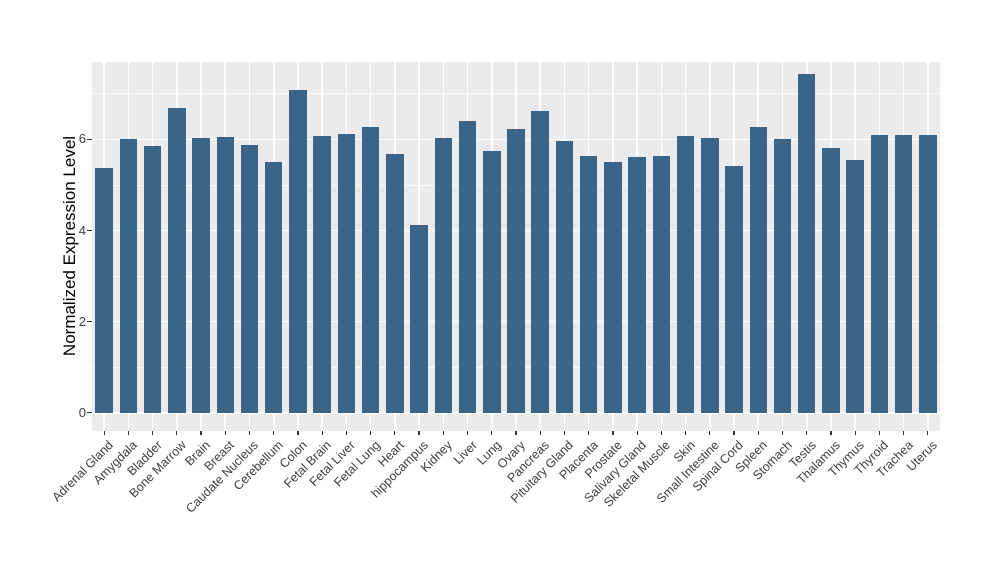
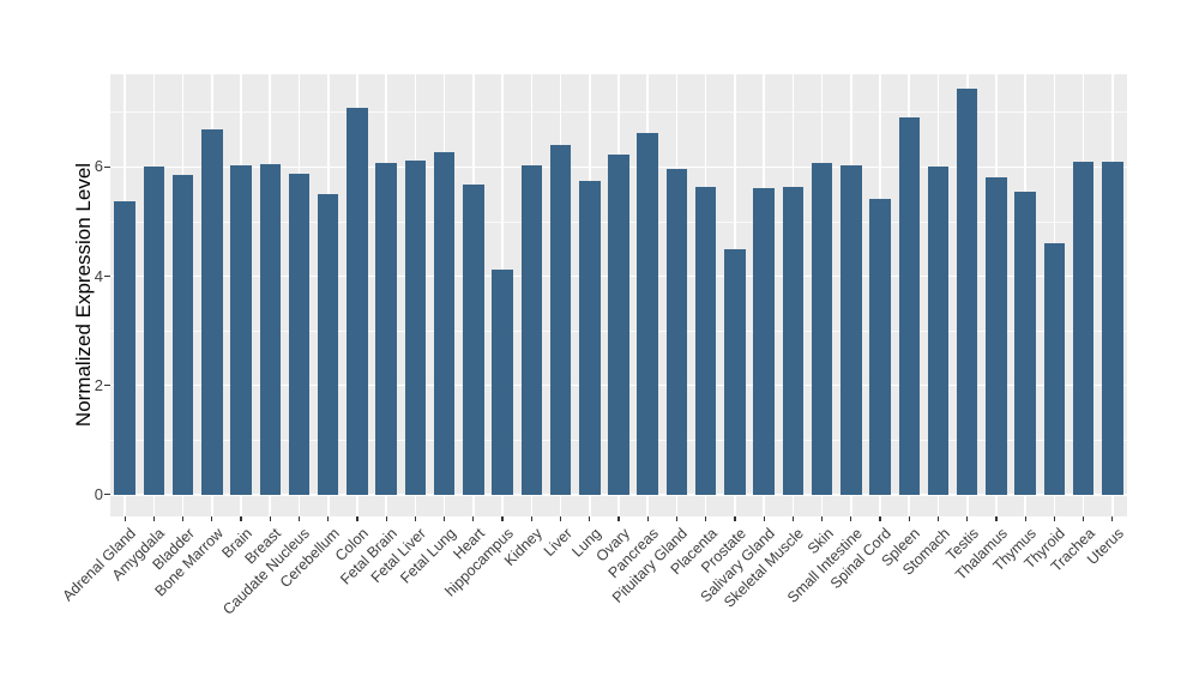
Prostate: 5.5 -> 4.5
Spleen: 6.3 -> 6.9
Thyroid: 6.1 -> 4.6
